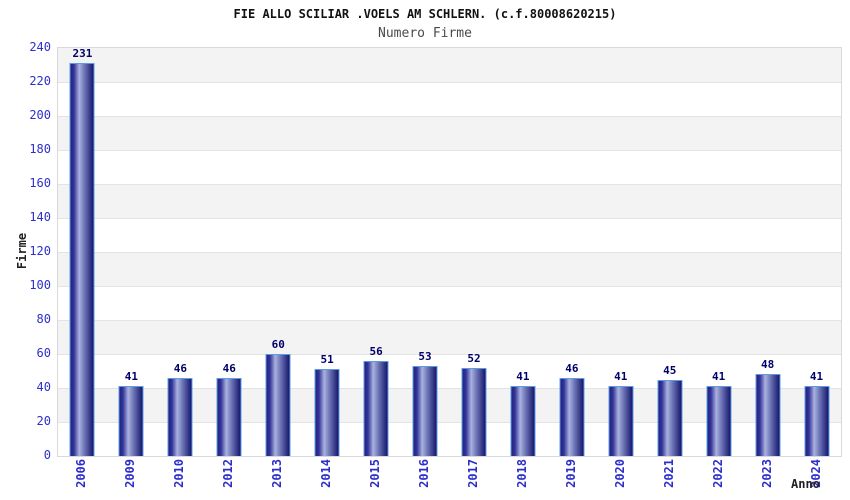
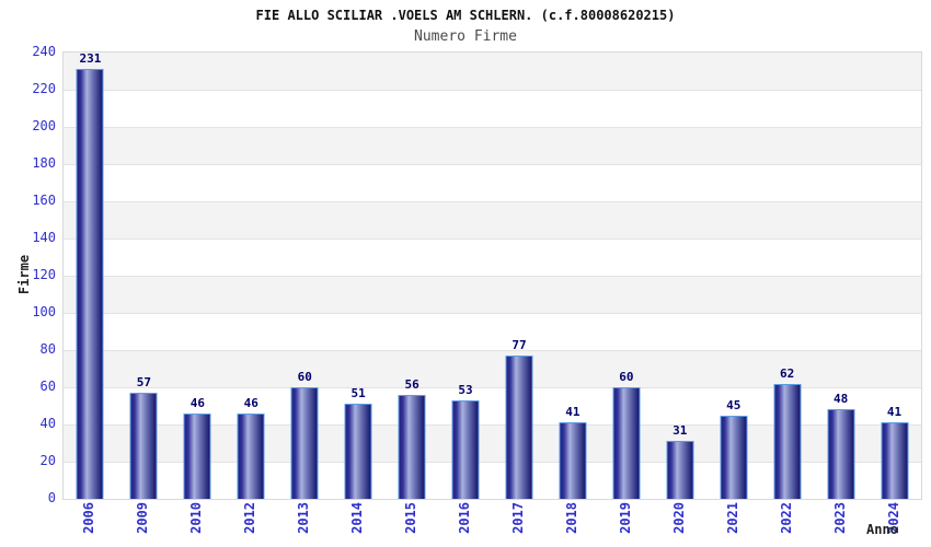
2009: 41 -> 57
2017: 52 -> 77
2019: 46 -> 60
2020: 41 -> 31
2022: 41 -> 62
